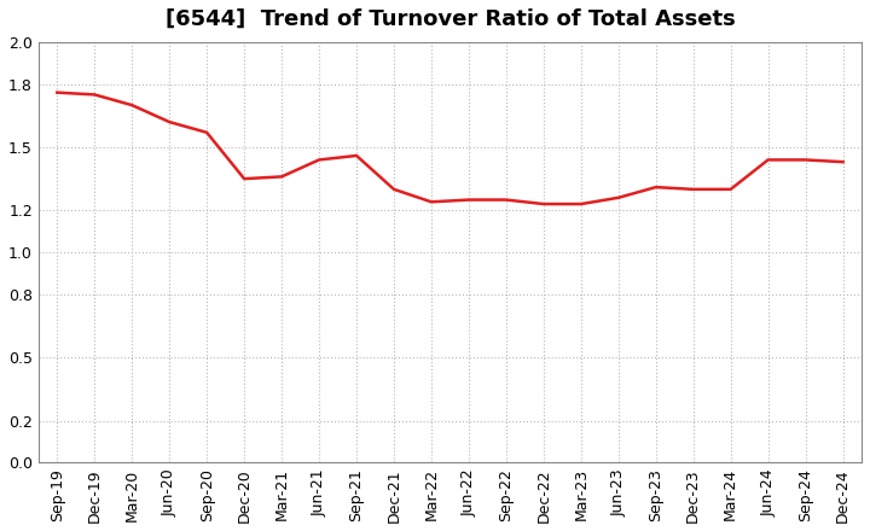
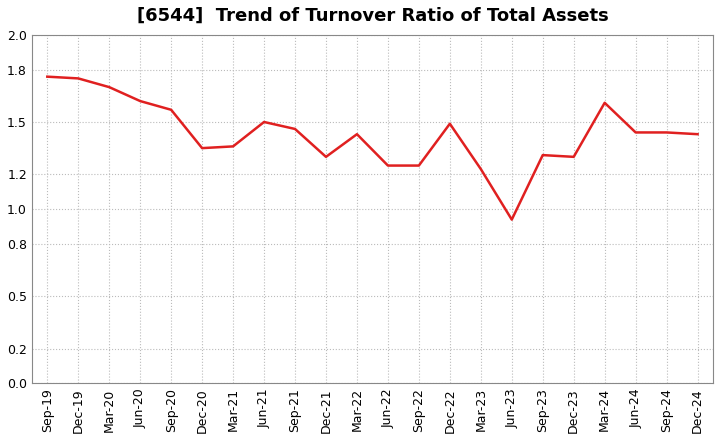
Jun-21: 1.44 -> 1.50
Mar-22: 1.24 -> 1.43
Dec-22: 1.23 -> 1.49
Jun-23: 1.26 -> 0.94
Mar-24: 1.30 -> 1.61
